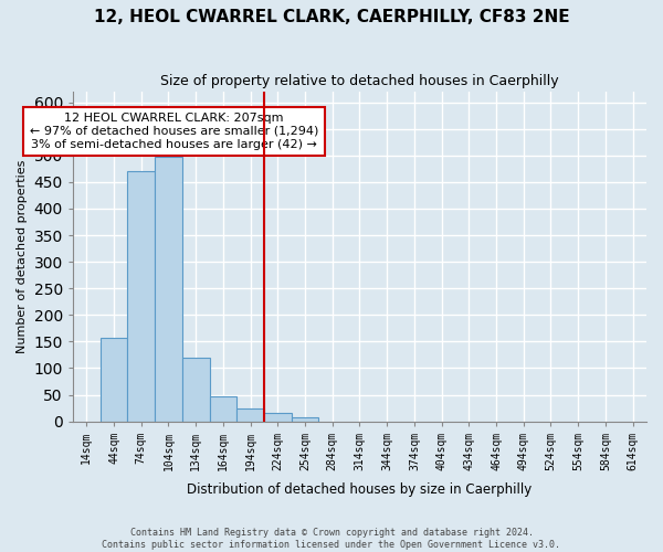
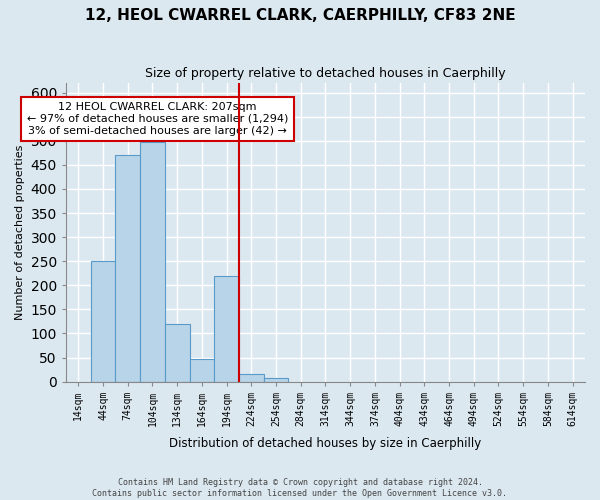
44sqm: 158 -> 250
194sqm: 25 -> 220
